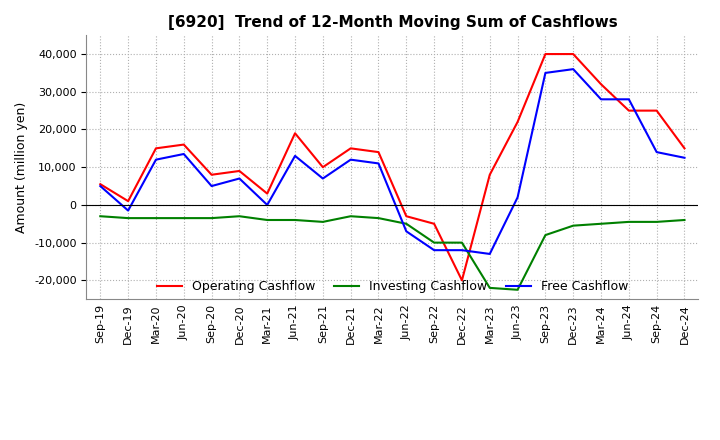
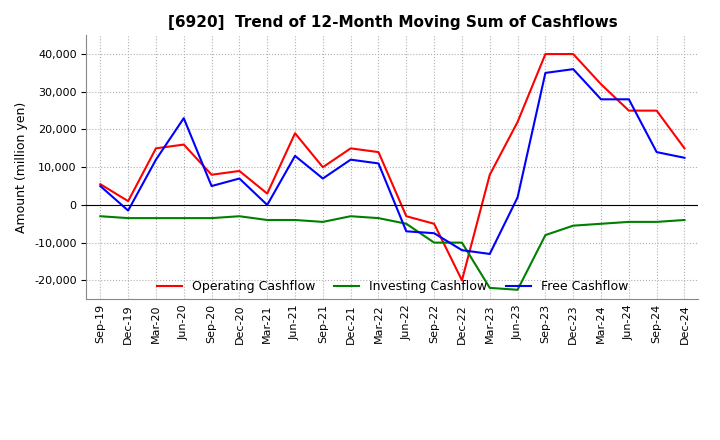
Free Cashflow/Jun-20: 13,500 -> 23,000
Free Cashflow/Sep-22: -12,000 -> -7,500
